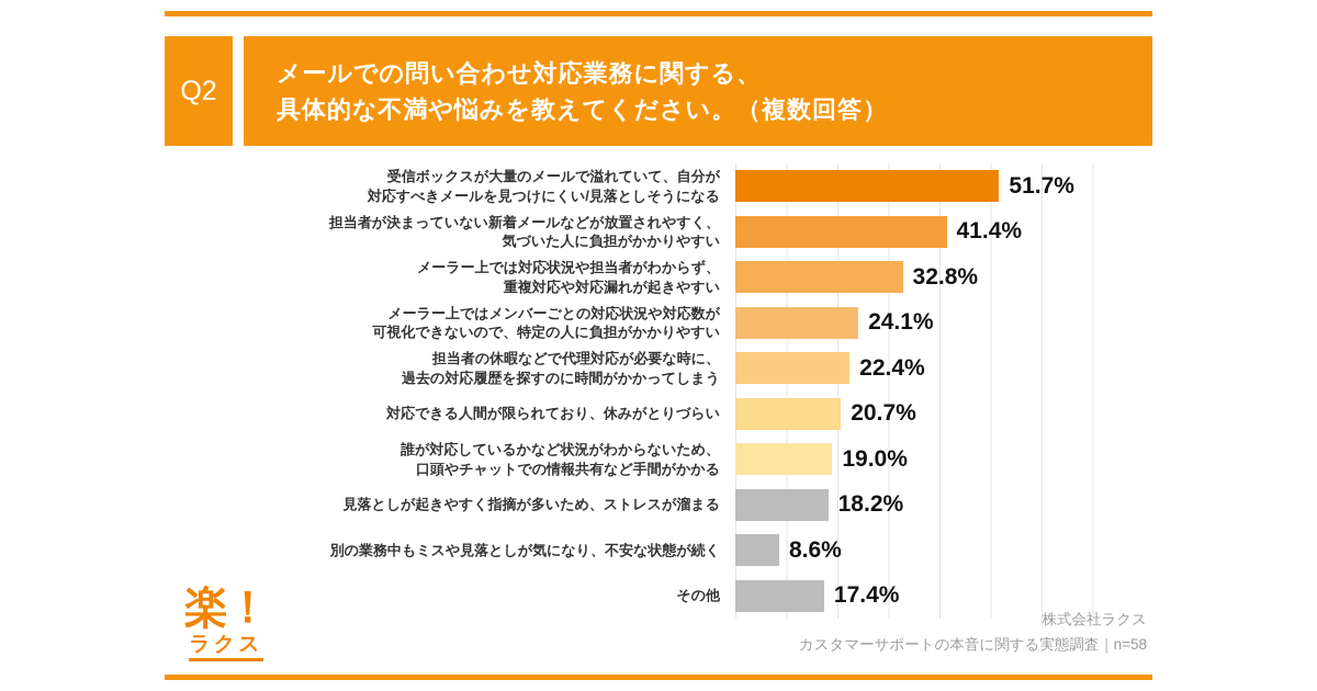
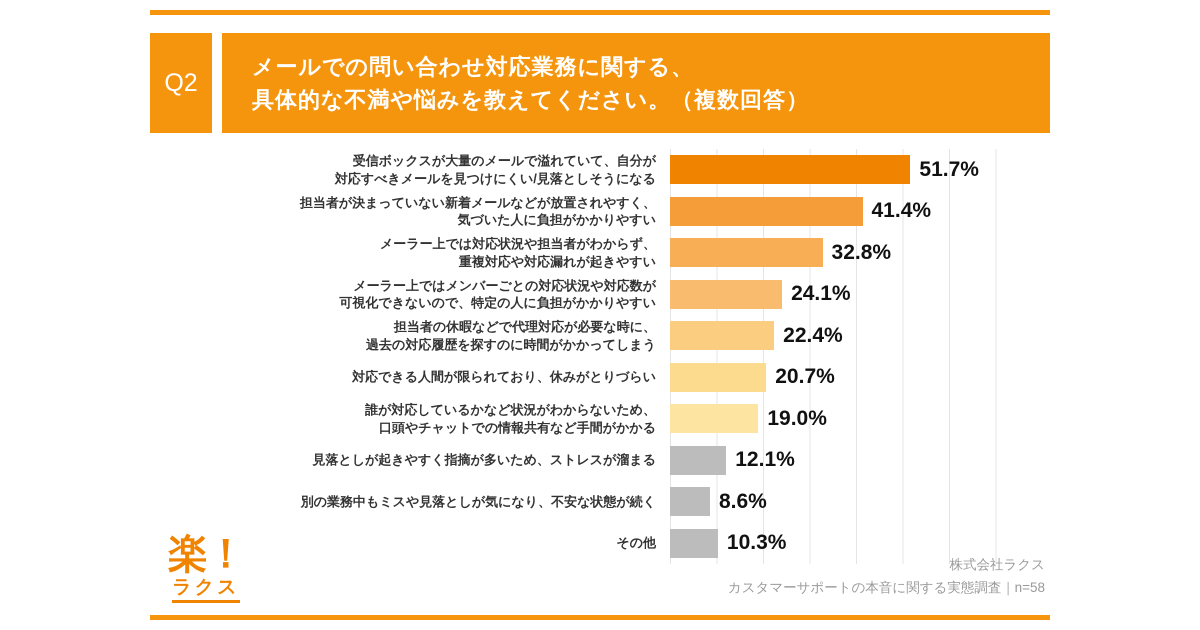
見落としが起きやすく指摘が多いため、ストレスが溜まる: 18.2% -> 12.1%
その他: 17.4% -> 10.3%
